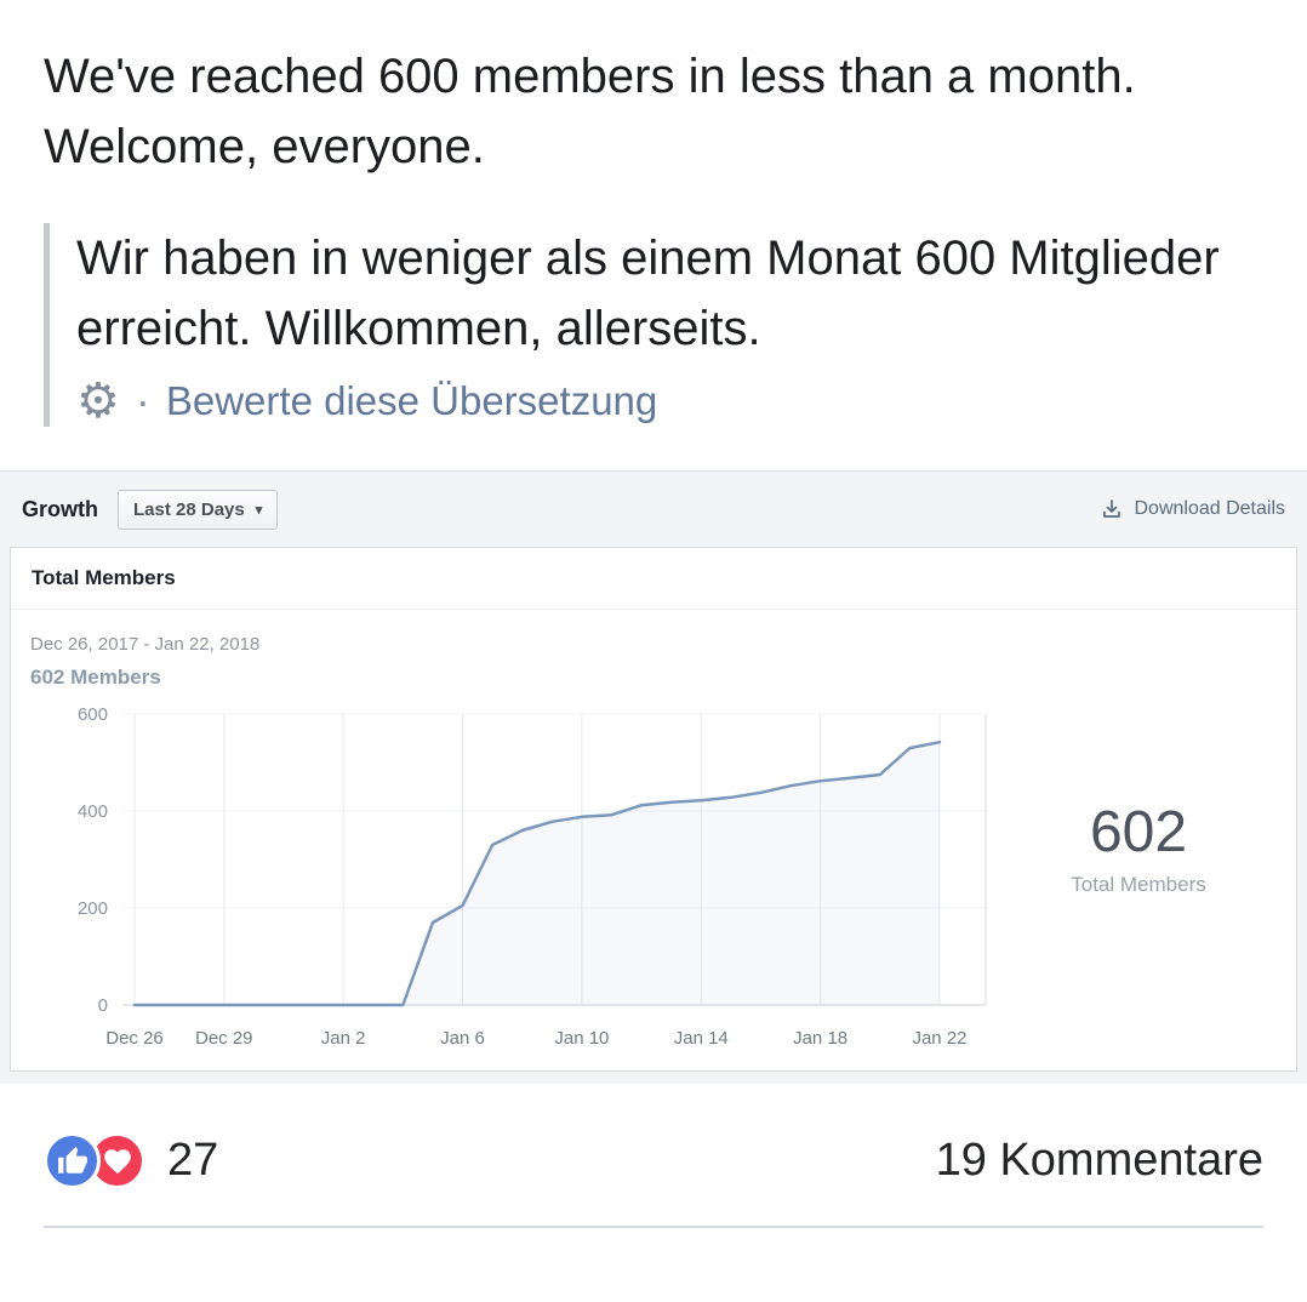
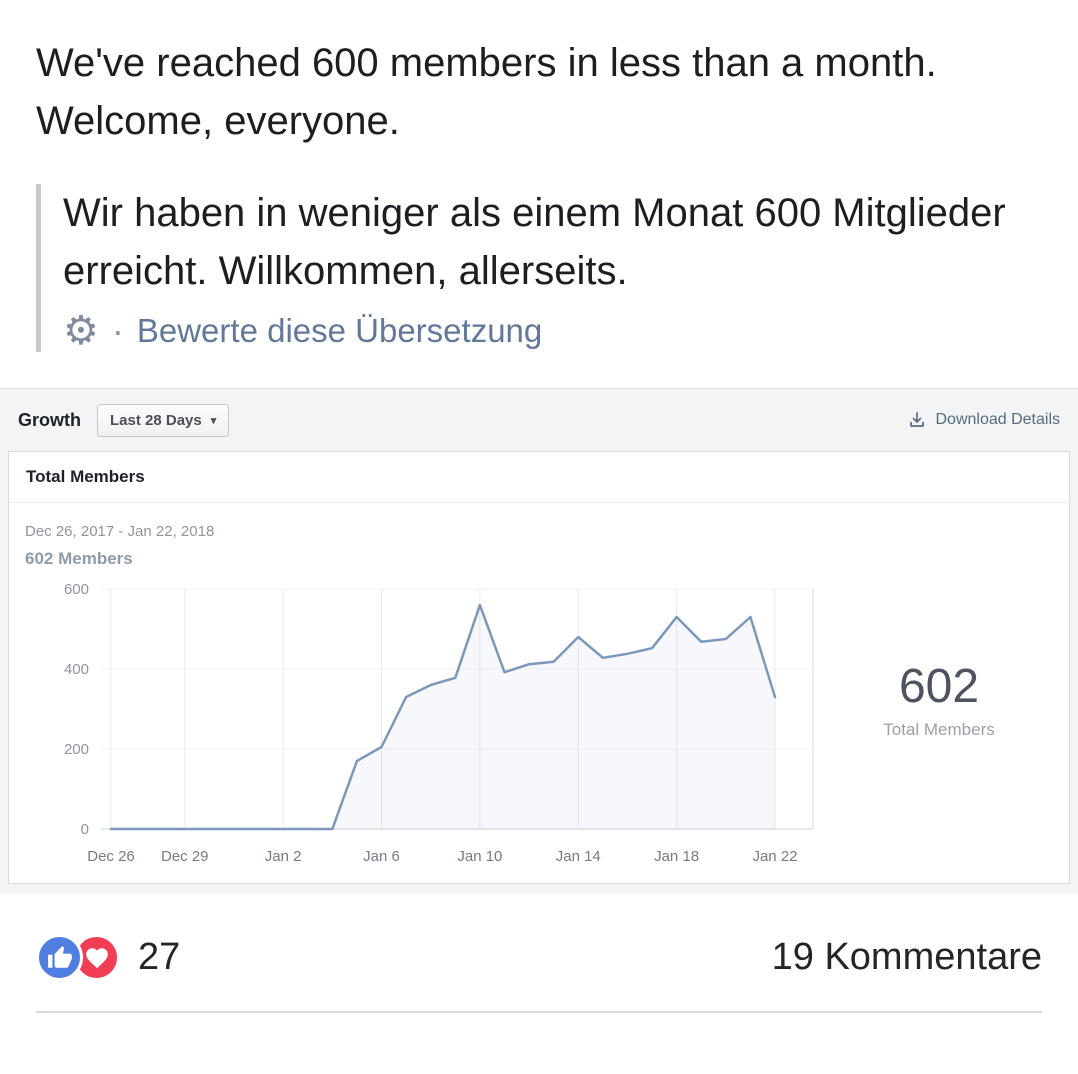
Jan 10: 390 -> 560
Jan 14: 420 -> 480
Jan 18: 460 -> 530
Jan 22: 540 -> 330
